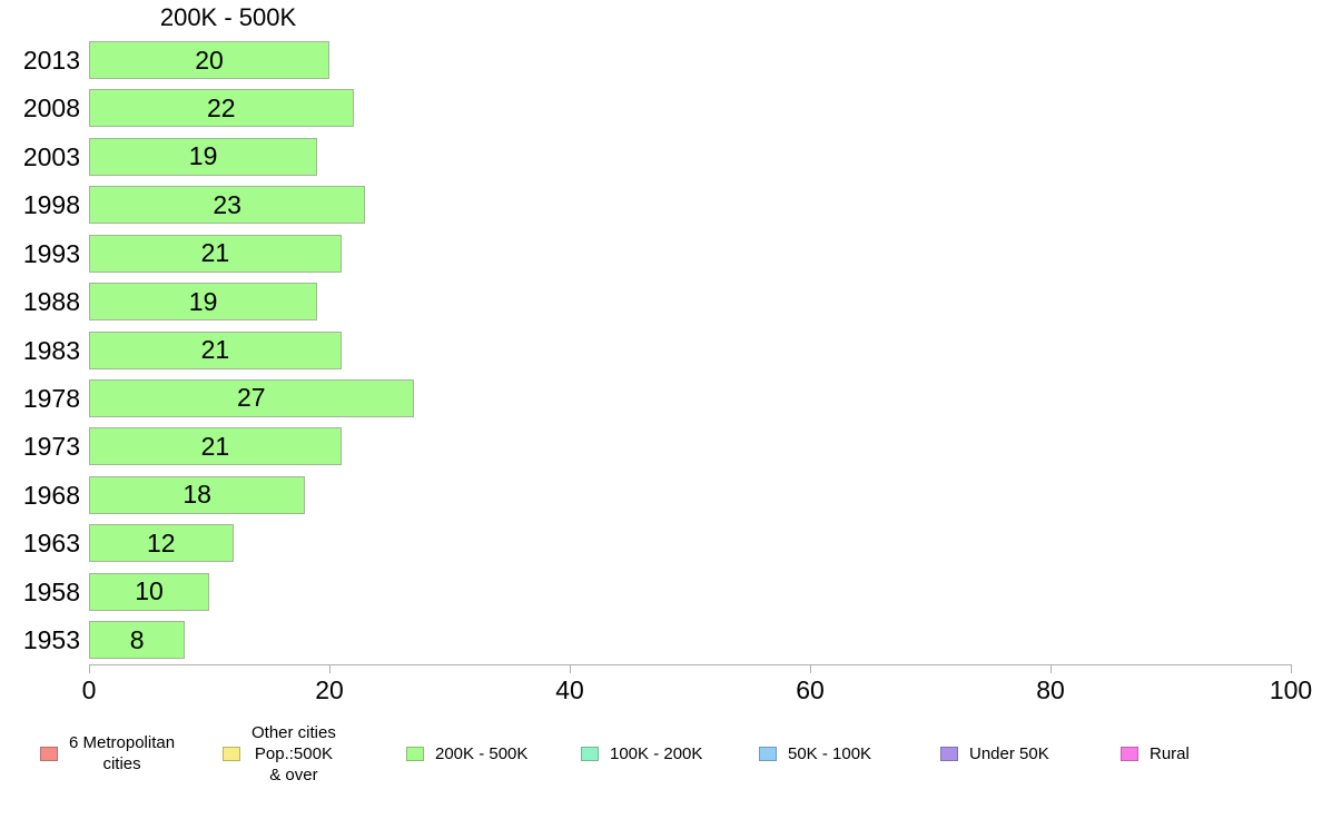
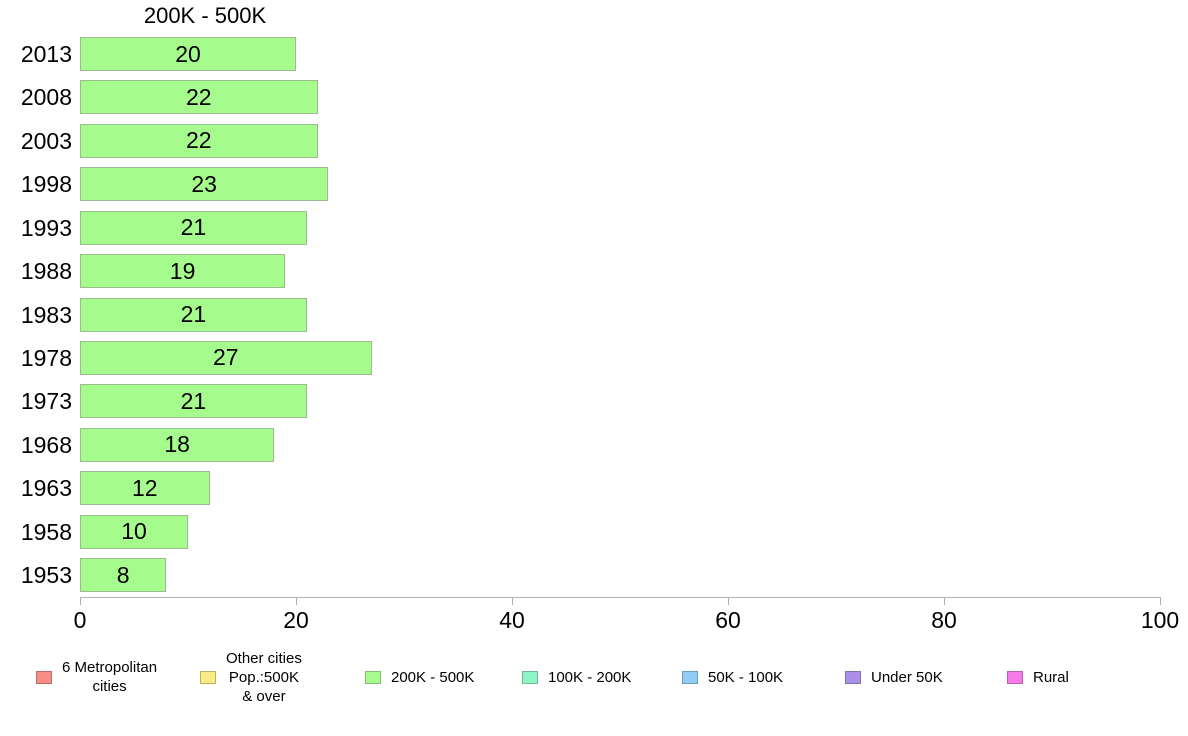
2003: 19 -> 22
